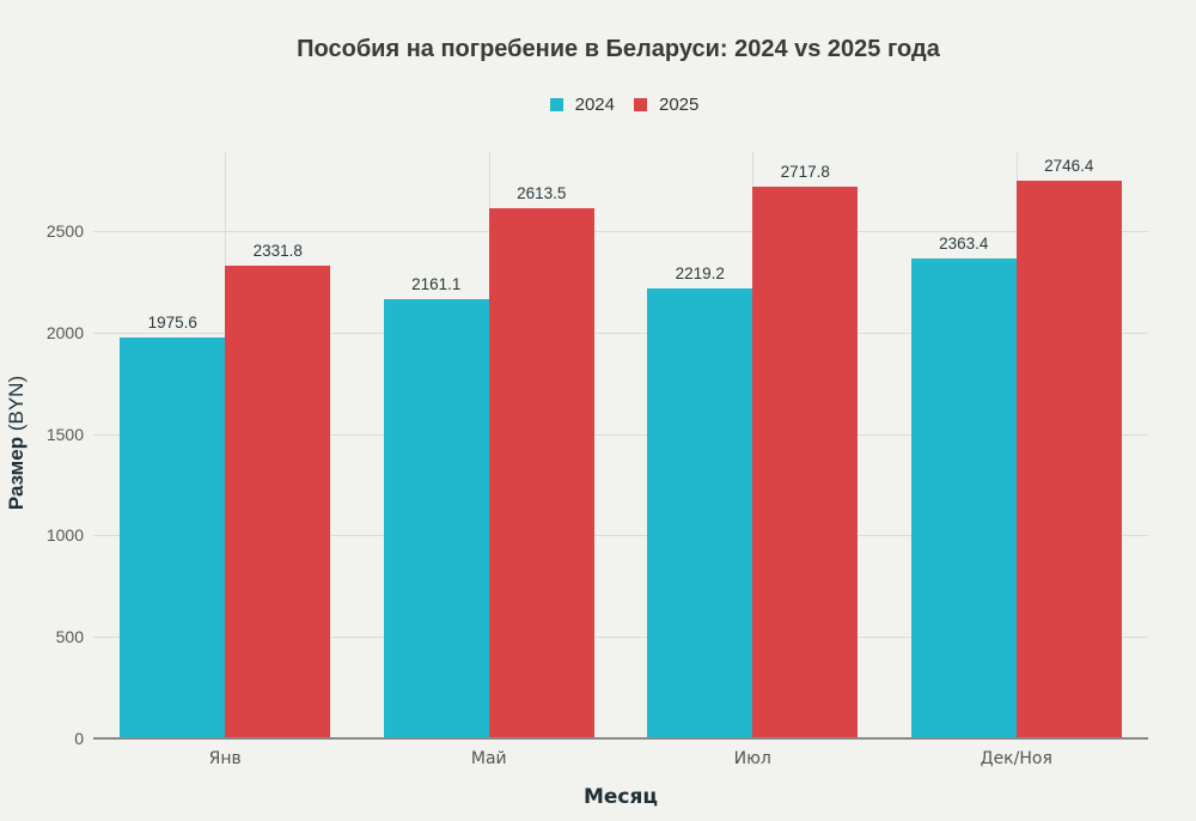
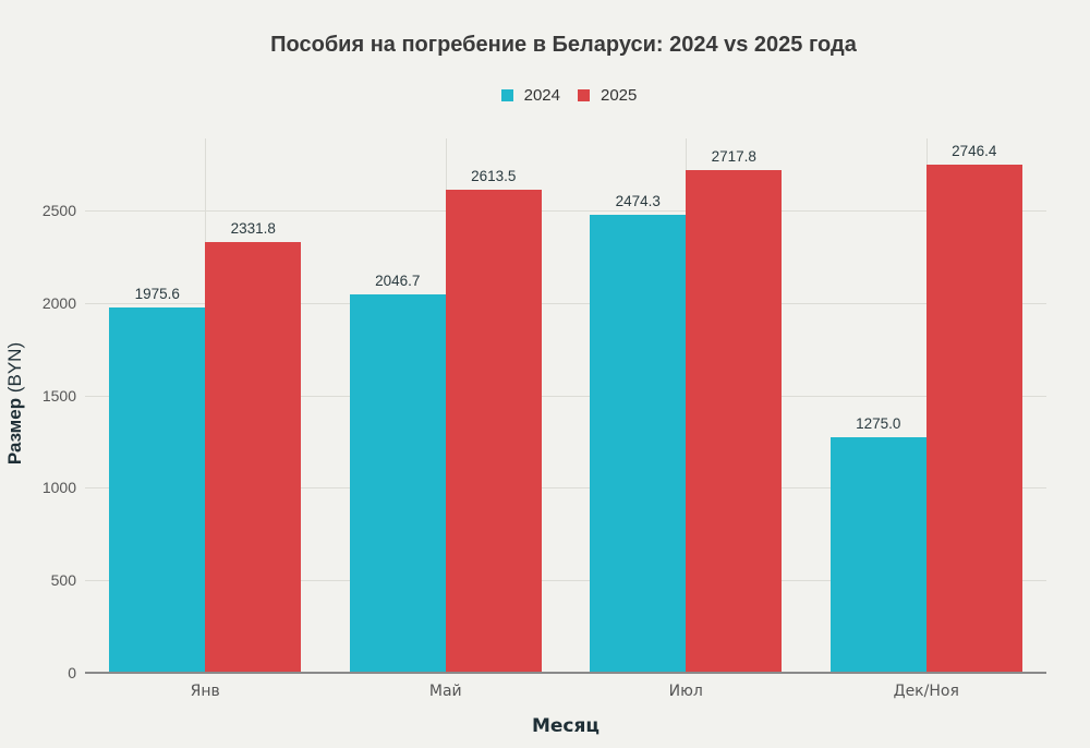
2024/Май: 2161.1 -> 2046.7
2024/Июл: 2219.2 -> 2474.3
2024/Дек/Ноя: 2363.4 -> 1275.0
